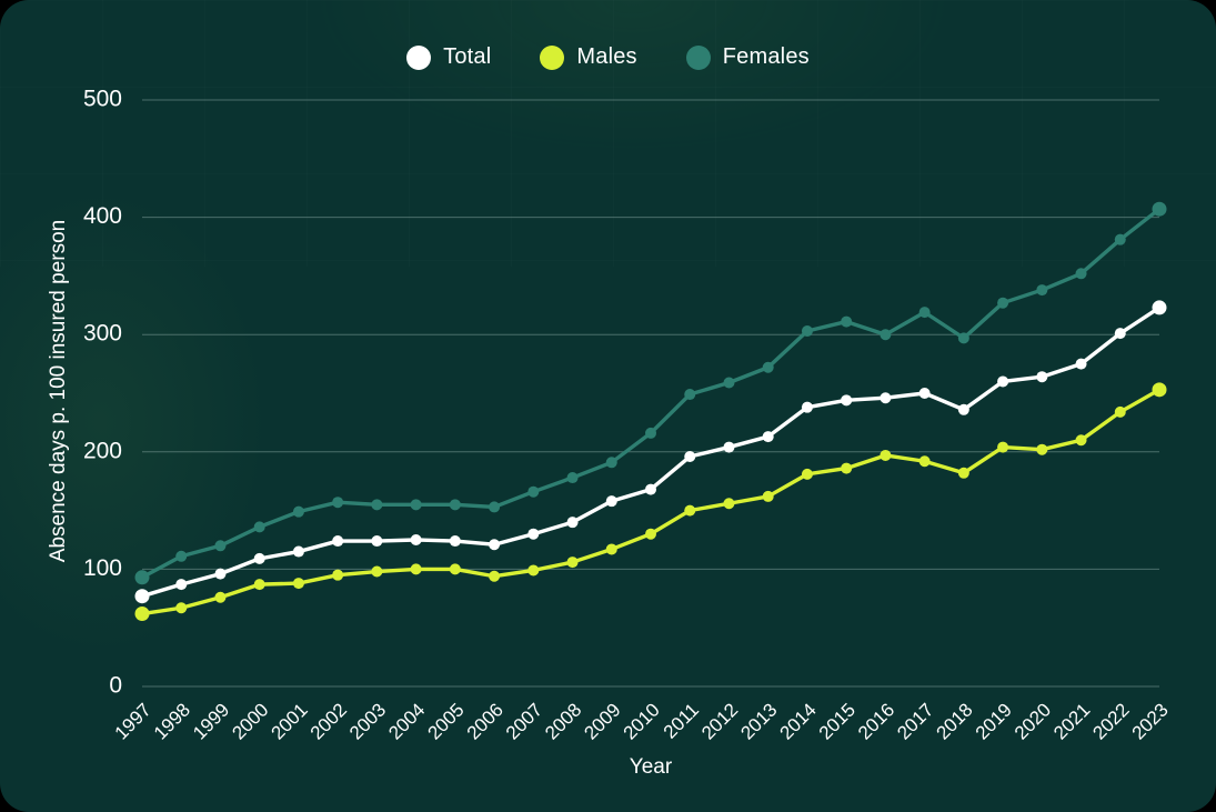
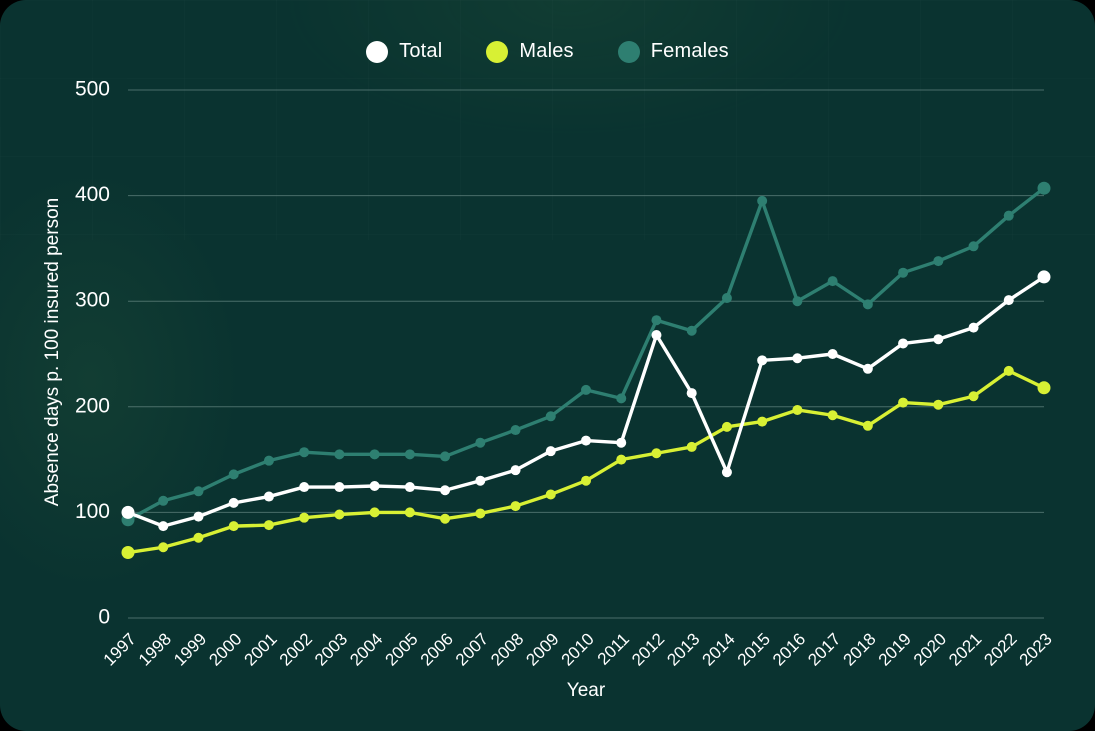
Total/1997: 77 -> 100
Total/2011: 196 -> 166
Females/2011: 249 -> 208
Total/2012: 204 -> 268
Females/2012: 259 -> 282
Total/2014: 238 -> 138
Females/2015: 311 -> 395
Males/2023: 253 -> 218
